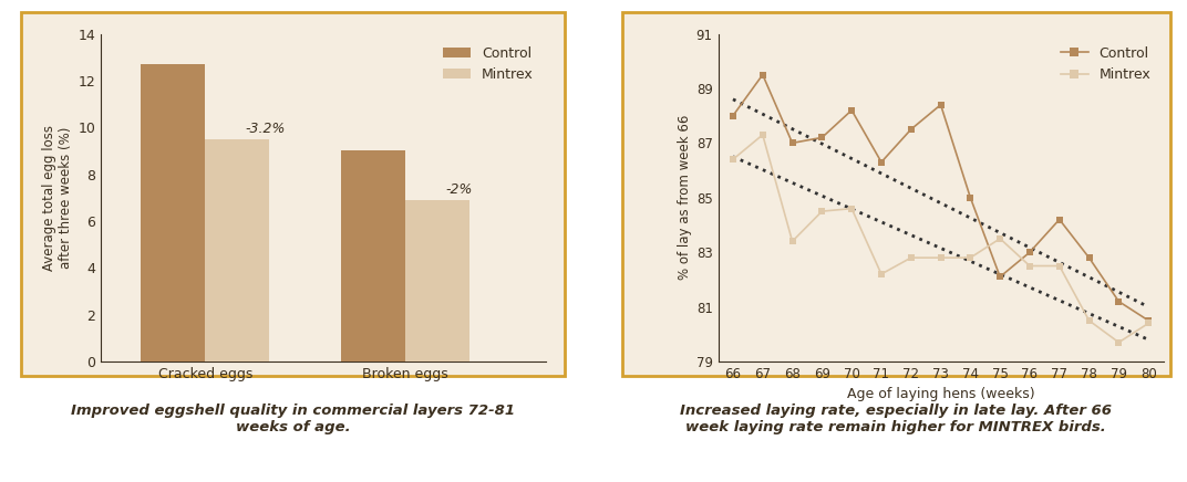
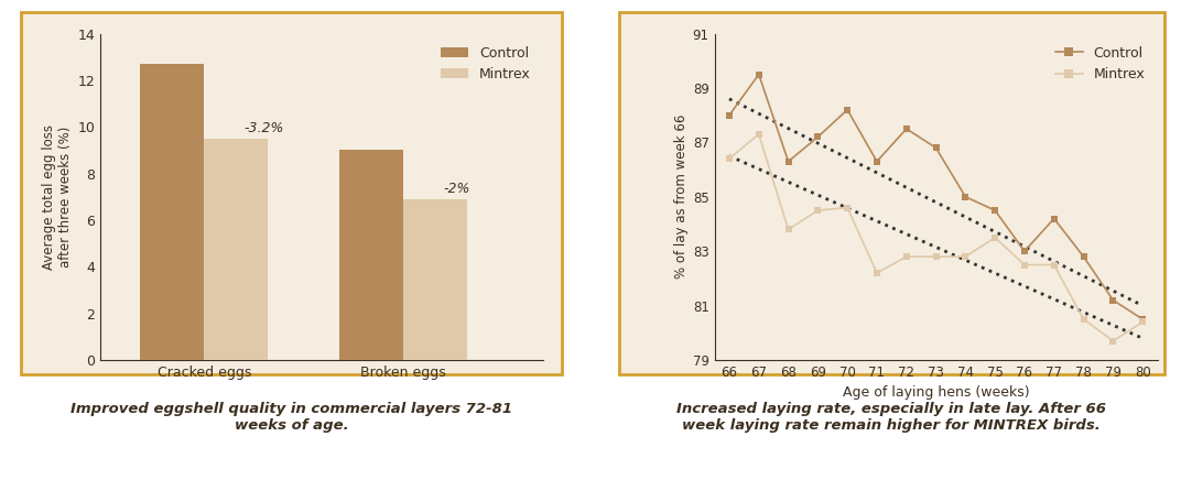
Control/68: 87.0 -> 86.3
Mintrex/68: 83.4 -> 83.8
Control/73: 88.4 -> 86.8
Control/75: 82.1 -> 84.5
